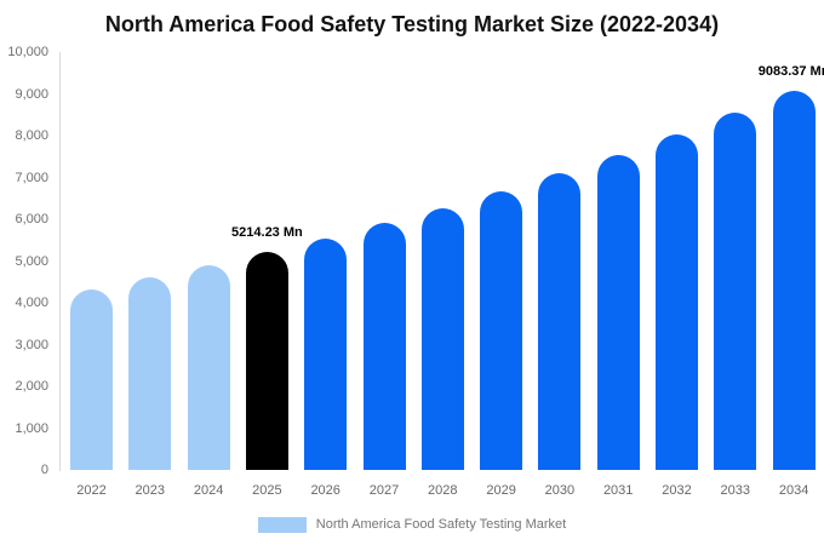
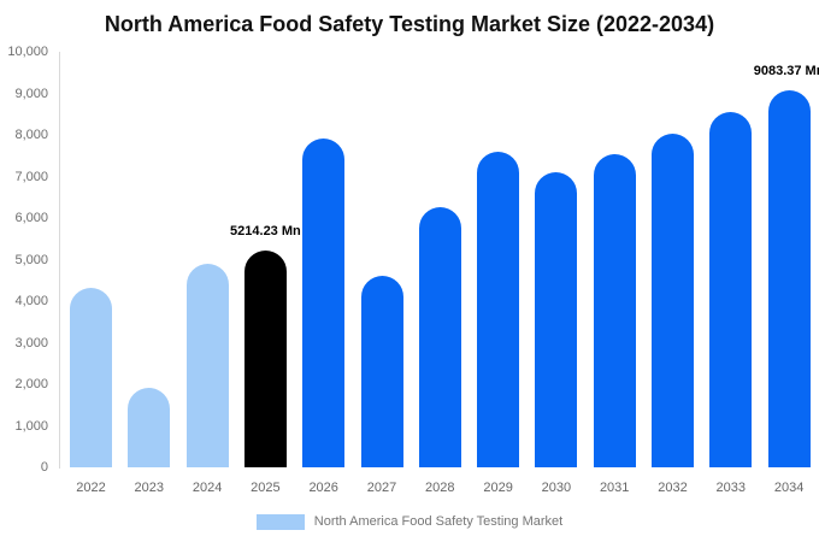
2023: 4600 -> 1900
2026: 5500 -> 7900
2027: 5900 -> 4600
2029: 6700 -> 7600
